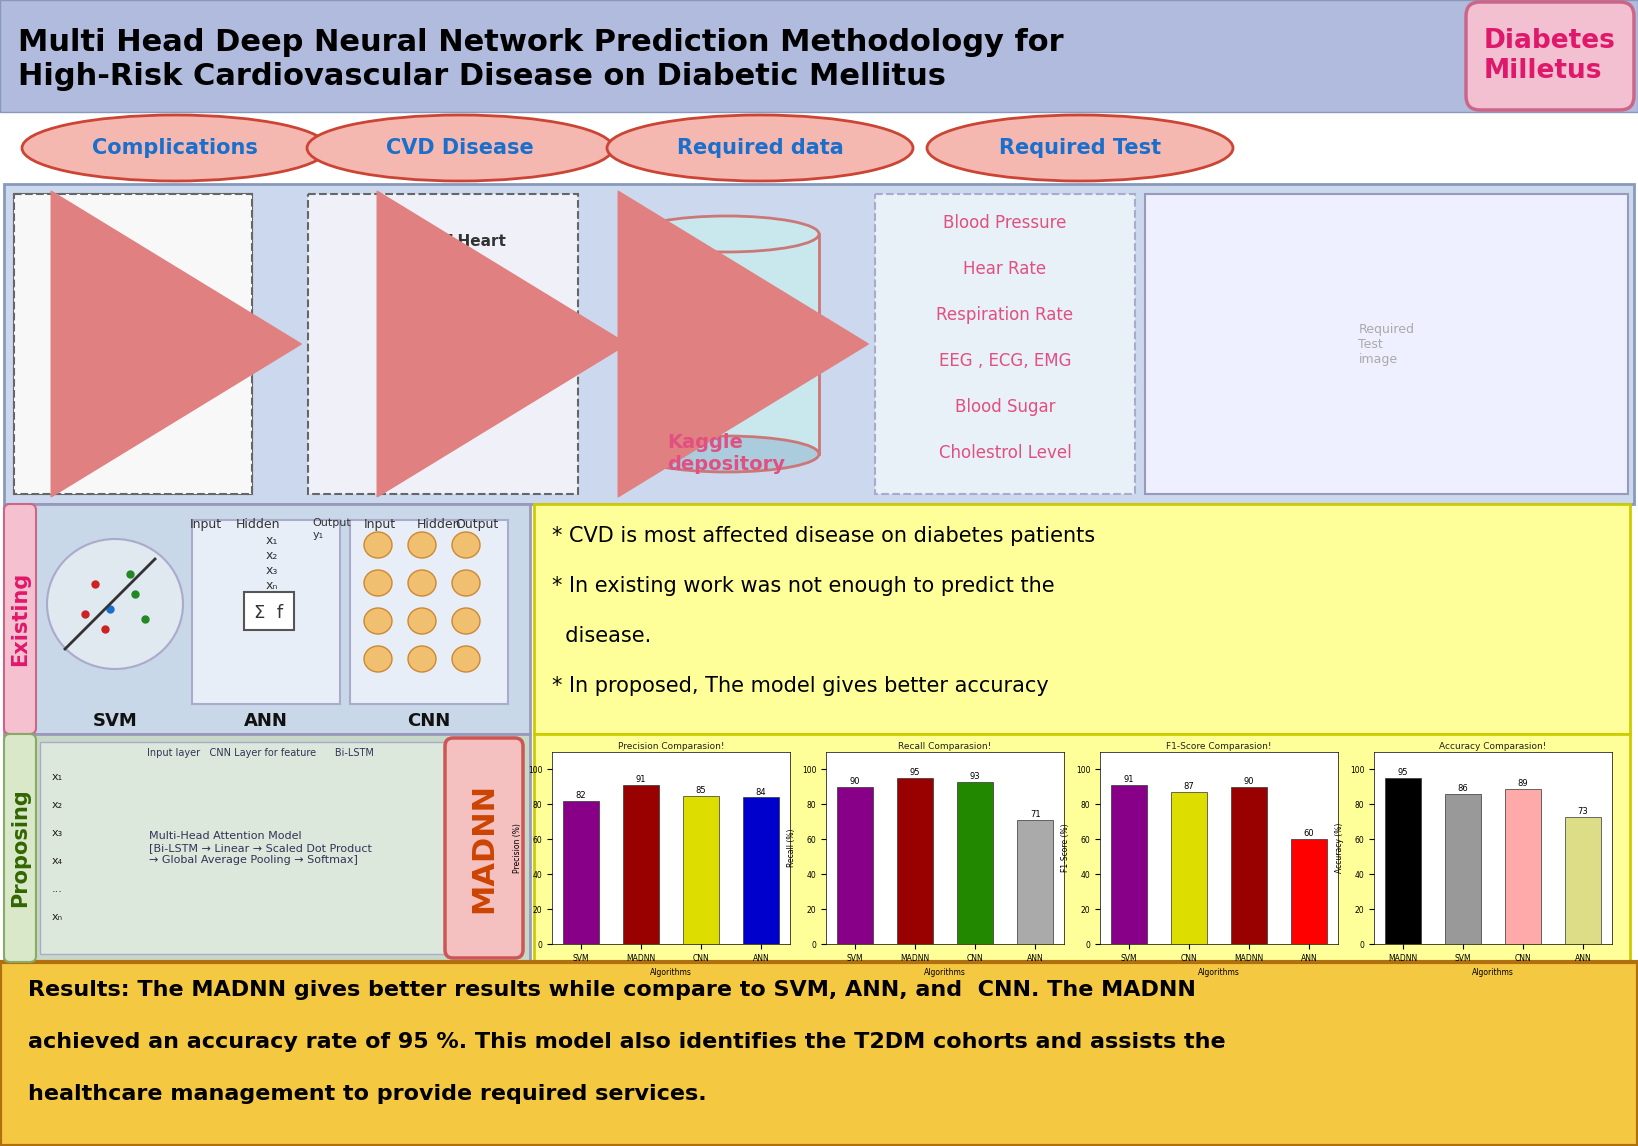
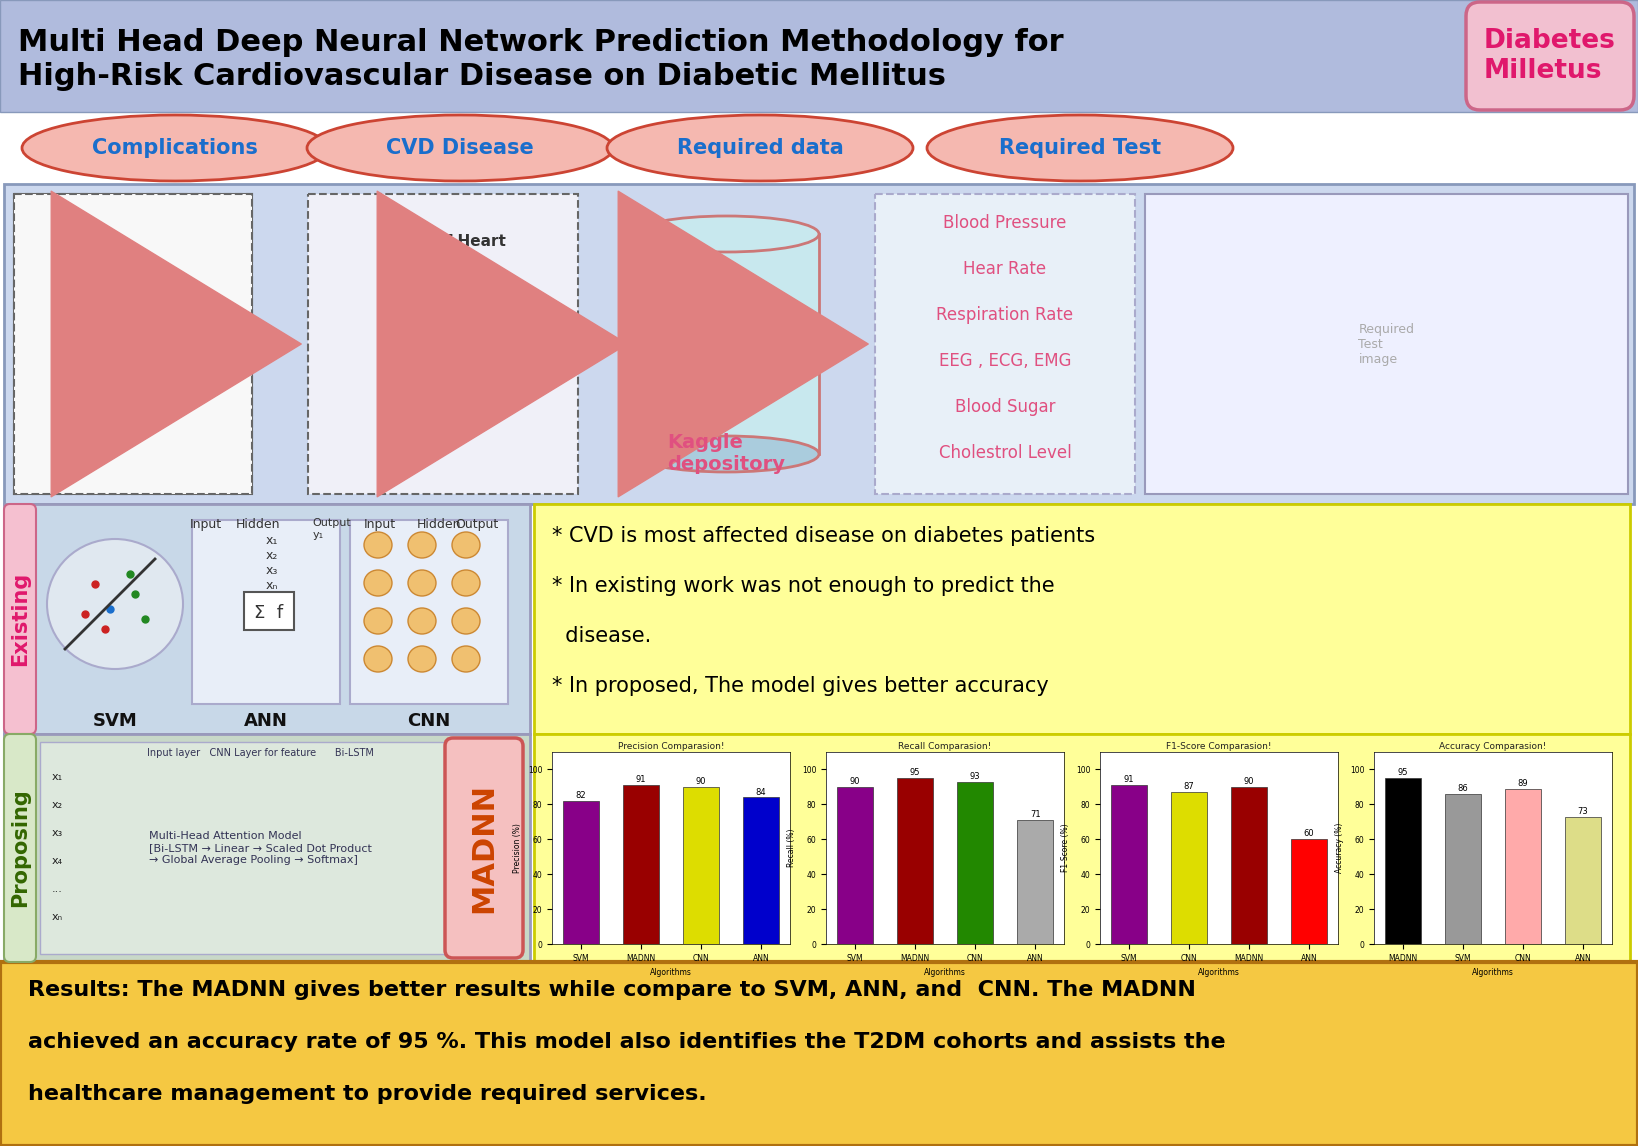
Precision Comparasion!/CNN: 85 -> 90
